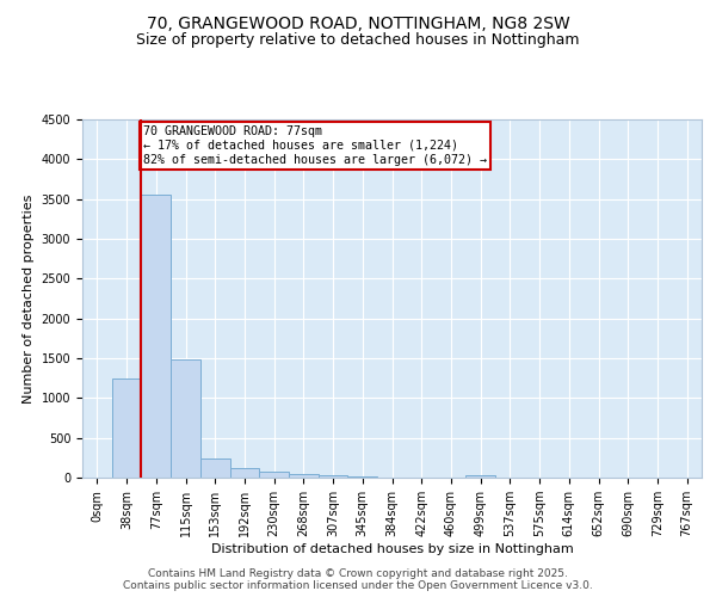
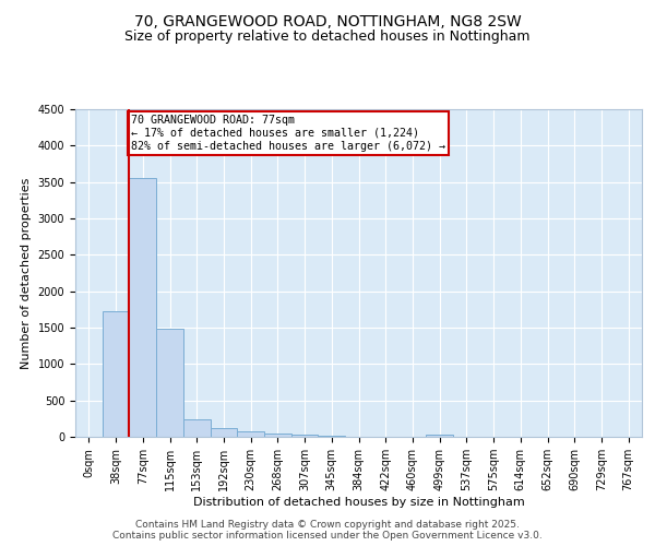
38sqm: 1240 -> 1720
